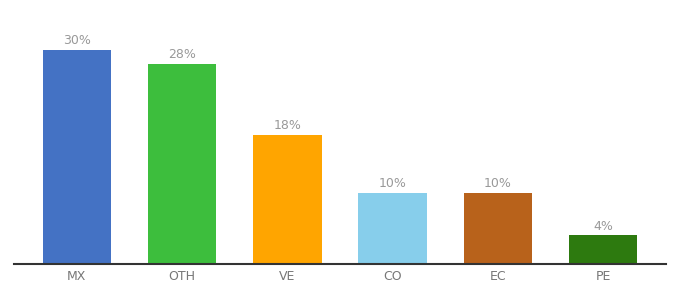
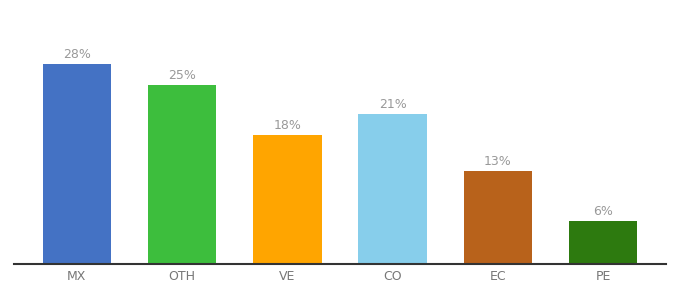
MX: 30% -> 28%
OTH: 28% -> 25%
CO: 10% -> 21%
EC: 10% -> 13%
PE: 4% -> 6%
